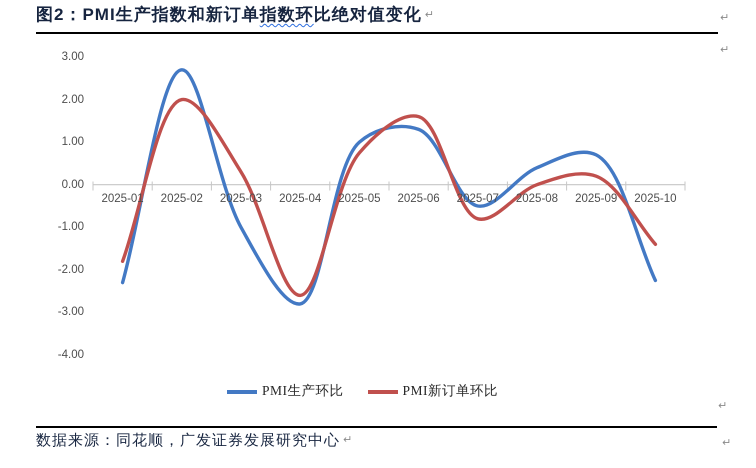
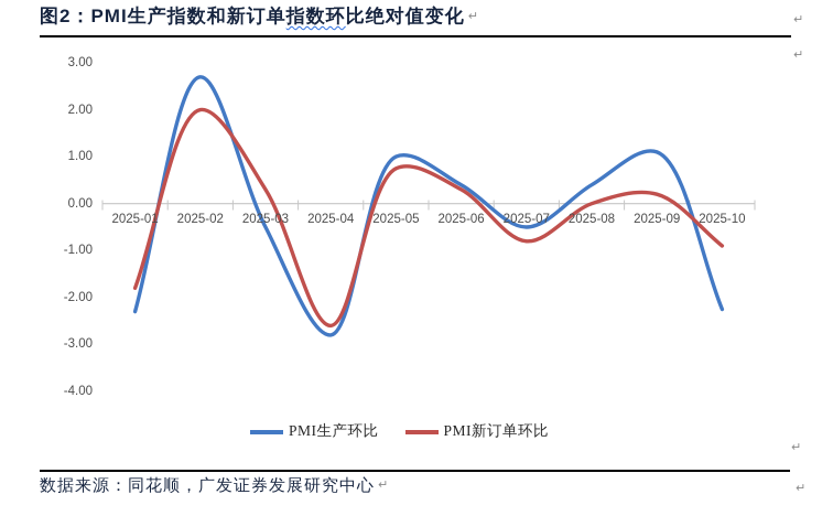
PMI生产环比/2025-03: -1.0 -> -0.5
PMI生产环比/2025-06: 1.3 -> 0.4
PMI新订单环比/2025-06: 1.6 -> 0.3
PMI生产环比/2025-09: 0.7 -> 1.1
PMI新订单环比/2025-10: -1.4 -> -0.9
